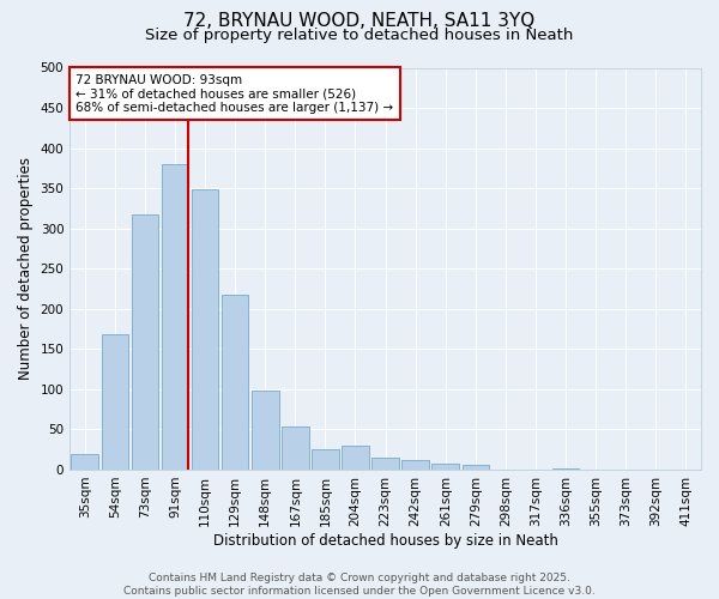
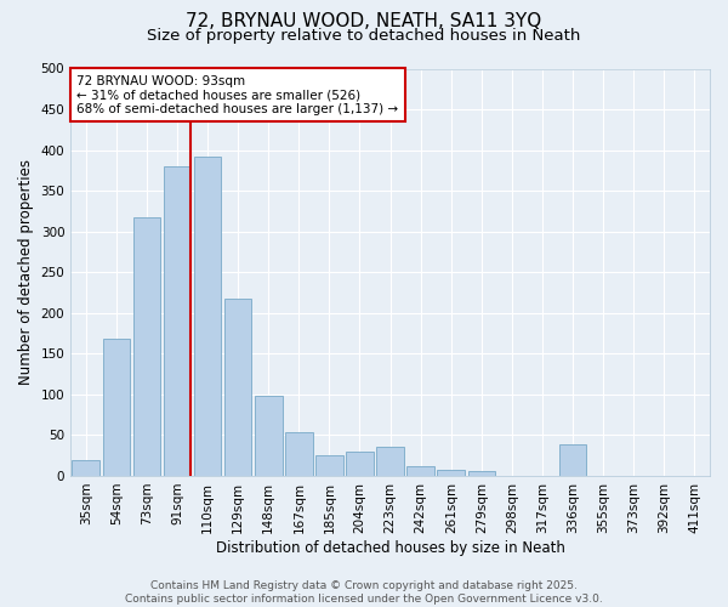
110sqm: 349 -> 392
223sqm: 15 -> 36
336sqm: 1 -> 38
